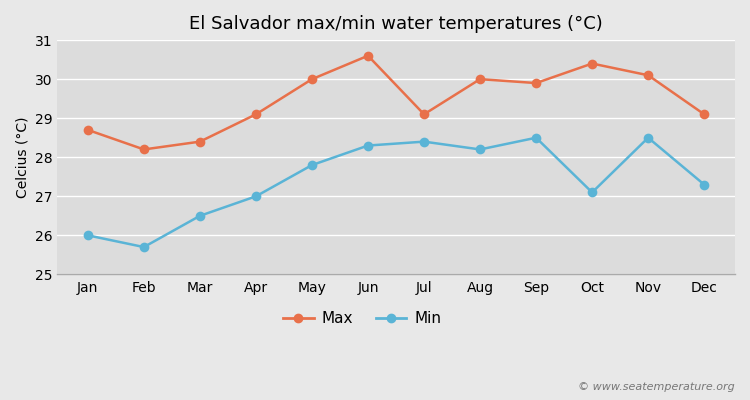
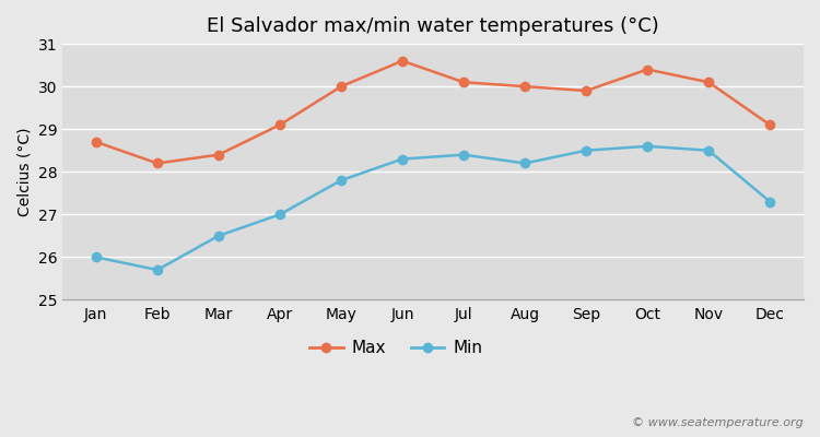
Max/Jul: 29.1 -> 30.1
Min/Oct: 27.1 -> 28.6
